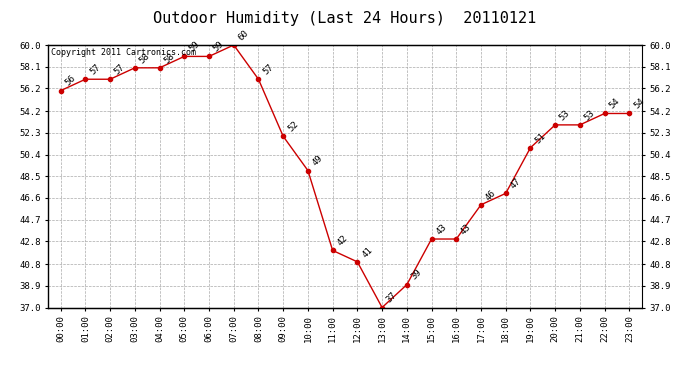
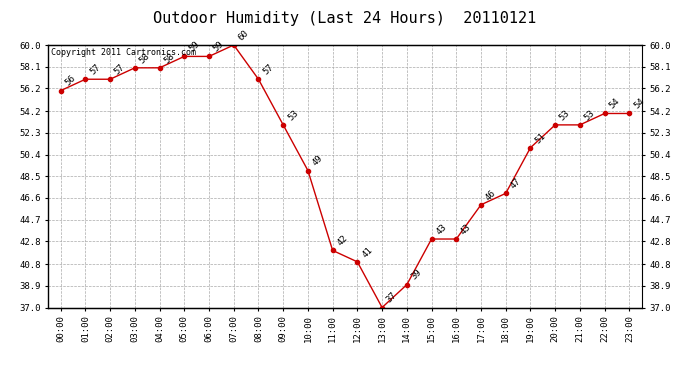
09:00: 52 -> 53
